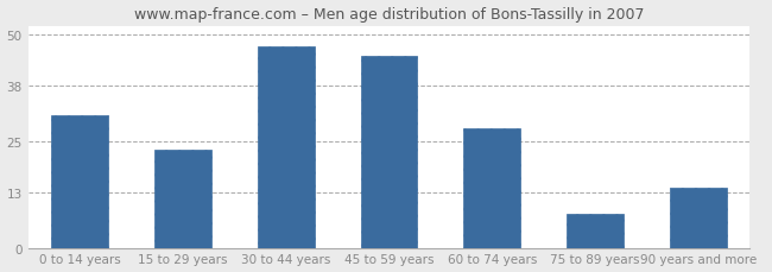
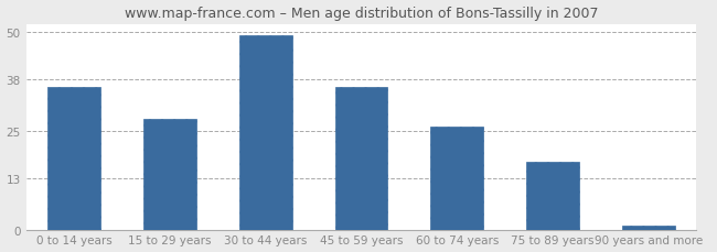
0 to 14 years: 31 -> 36
15 to 29 years: 23 -> 28
30 to 44 years: 47 -> 49
45 to 59 years: 45 -> 36
60 to 74 years: 28 -> 26
75 to 89 years: 8 -> 17
90 years and more: 14 -> 1
